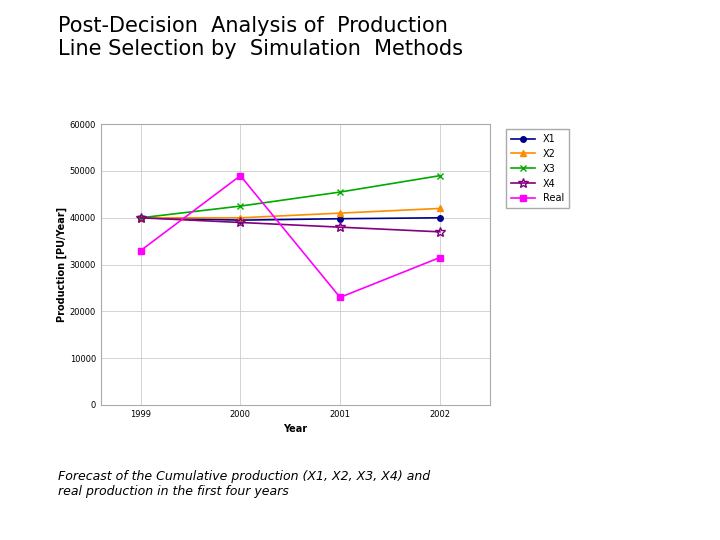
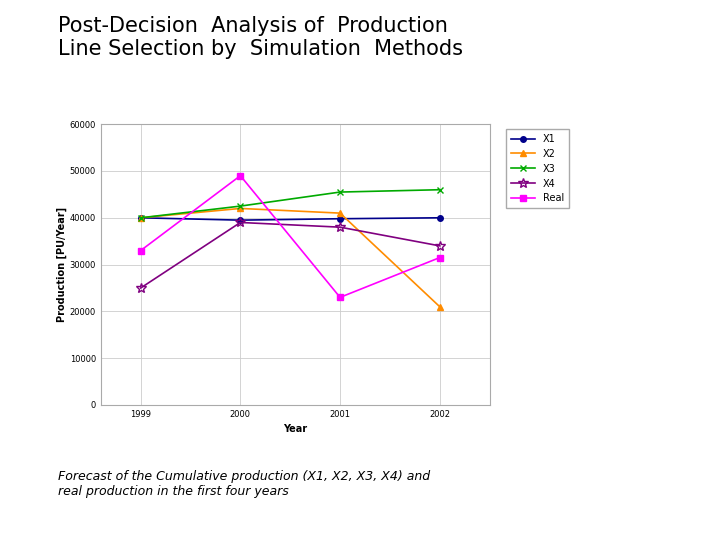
X4/1999: 40000 -> 25000
X2/2000: 40000 -> 42000
X2/2002: 42000 -> 21000
X3/2002: 49000 -> 46000
X4/2002: 37000 -> 34000
